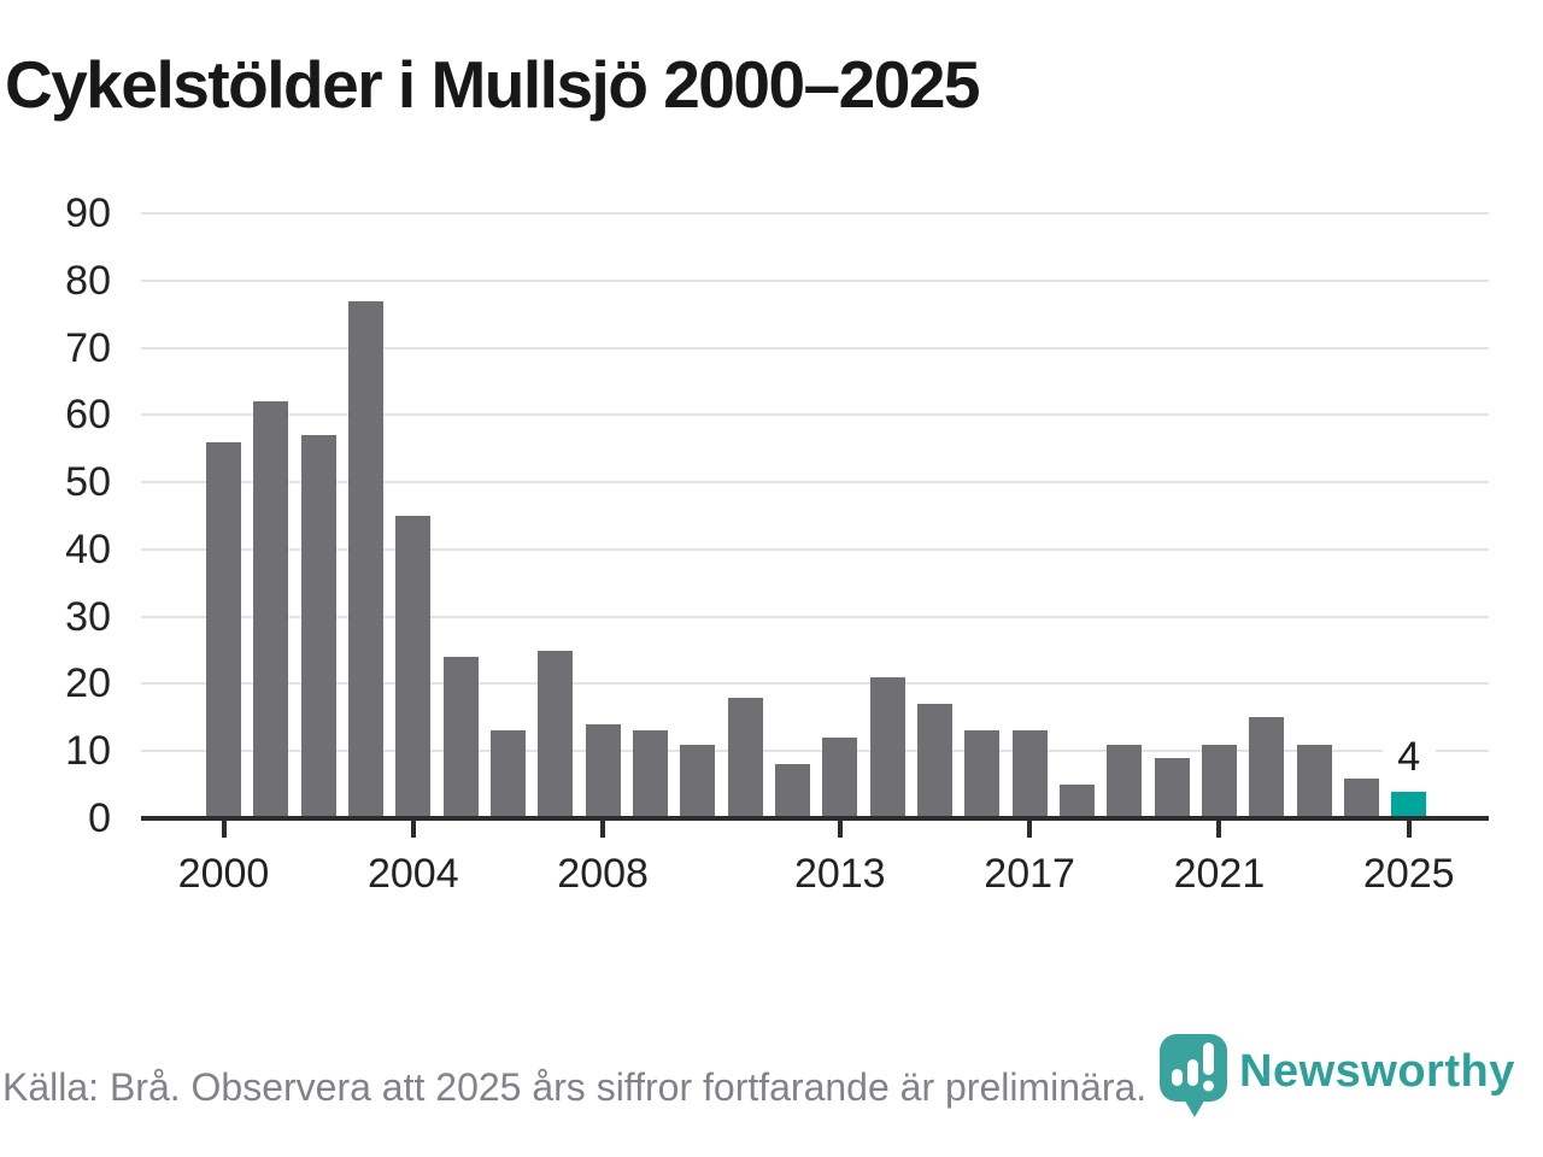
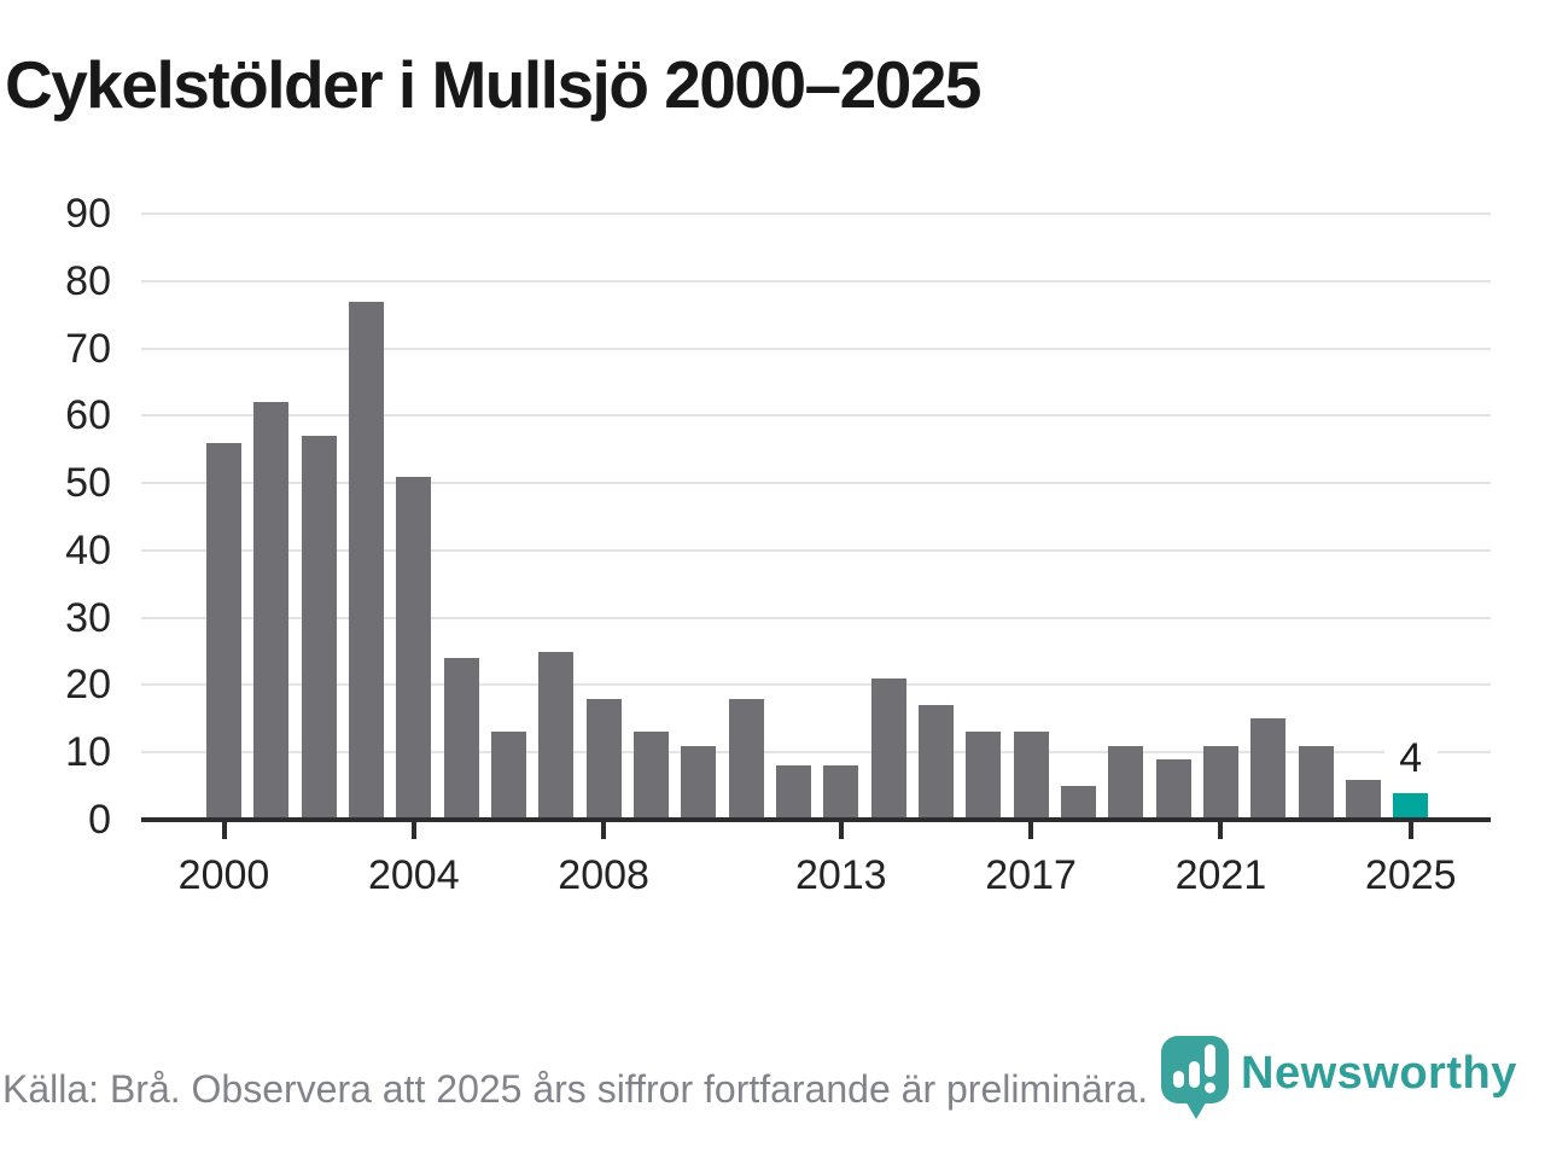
2004: 45 -> 51
2008: 14 -> 18
2013: 12 -> 8
